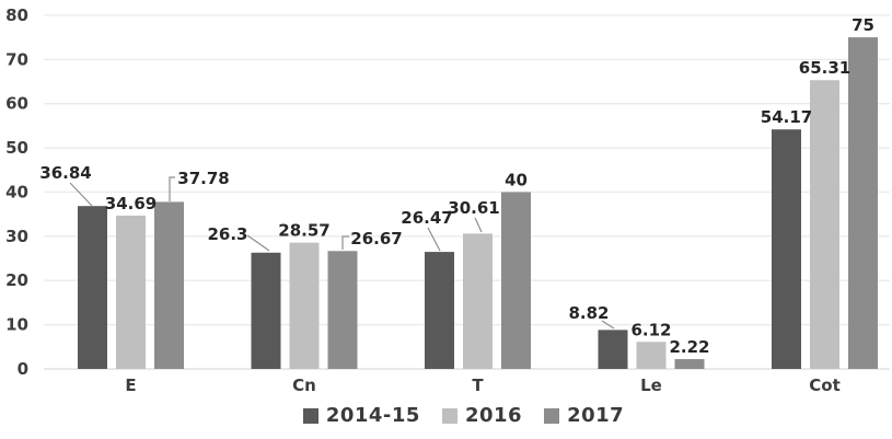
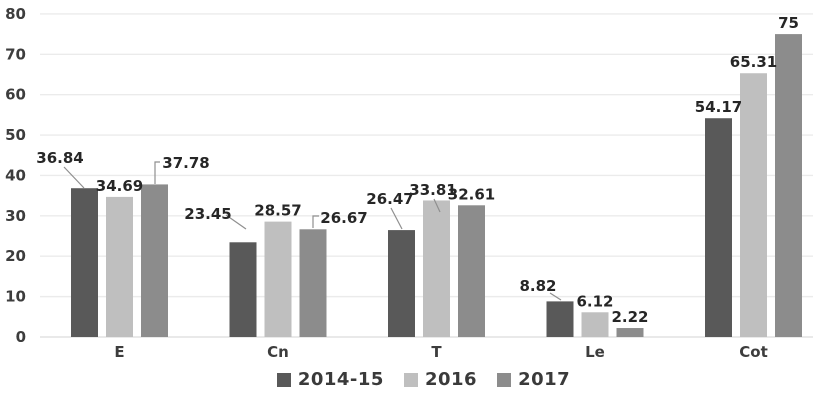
2014-15/Cn: 26.3 -> 23.45
2016/T: 30.61 -> 33.81
2017/T: 40 -> 32.61
